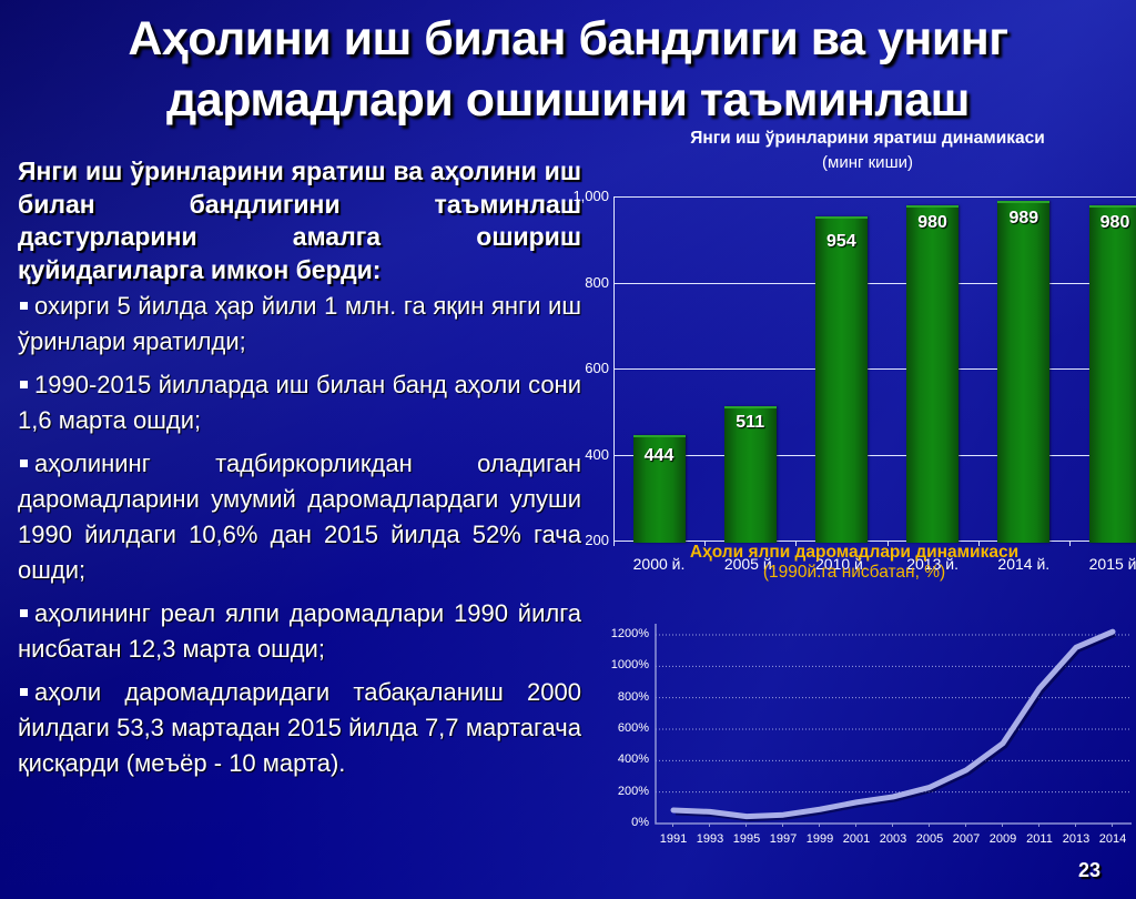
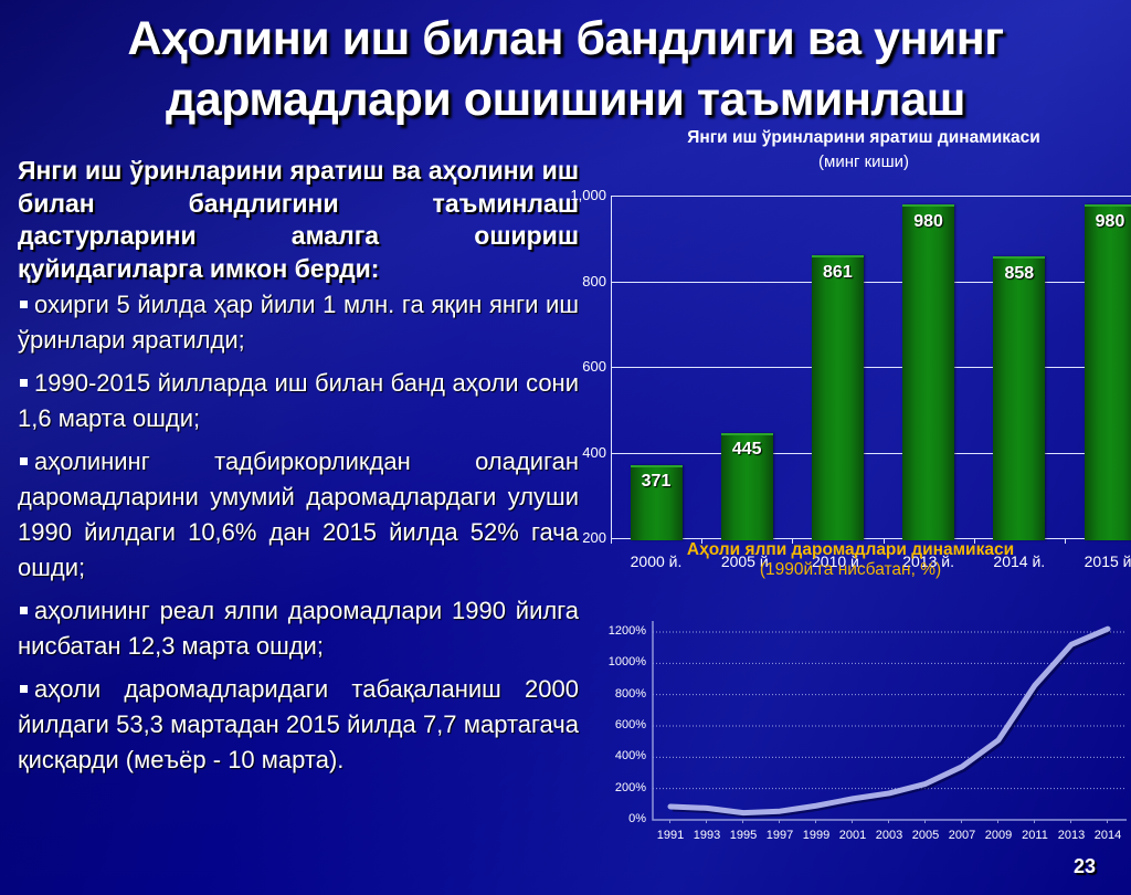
Янги иш ўринларини яратиш динамикаси/2000 й.: 444 -> 371
Янги иш ўринларини яратиш динамикаси/2005 й.: 511 -> 445
Янги иш ўринларини яратиш динамикаси/2010 й.: 954 -> 861
Янги иш ўринларини яратиш динамикаси/2014 й.: 989 -> 858
